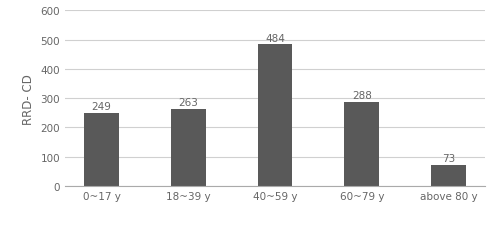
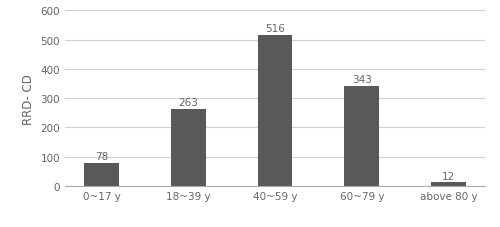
0~17 y: 249 -> 78
40~59 y: 484 -> 516
60~79 y: 288 -> 343
above 80 y: 73 -> 12
